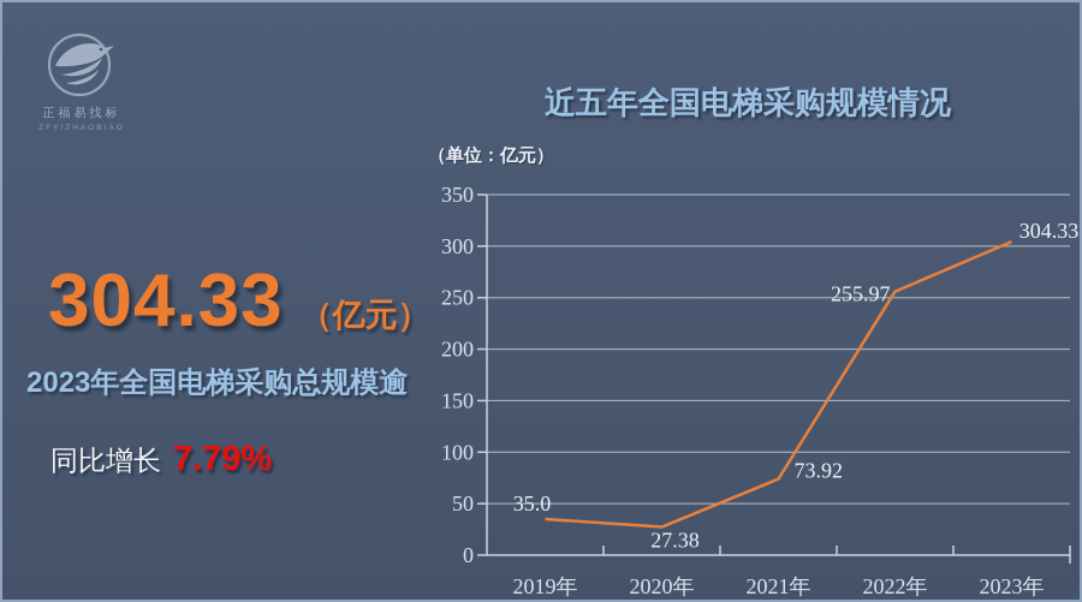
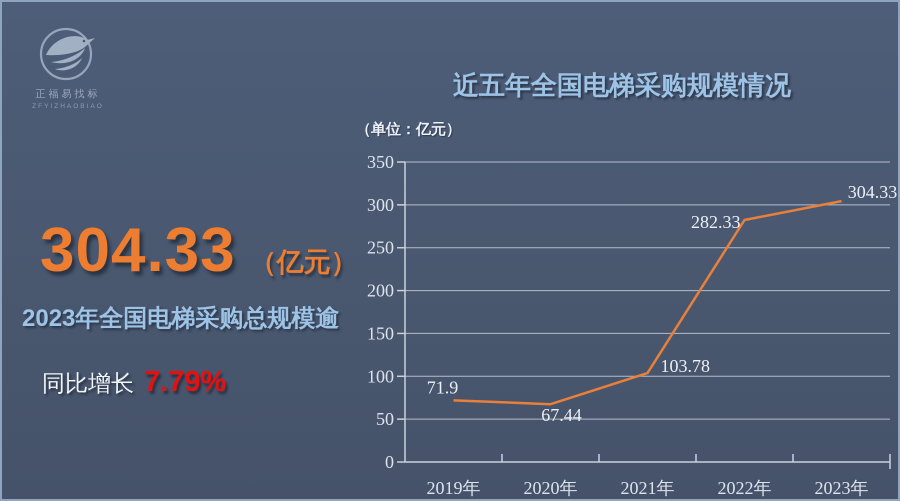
2019年: 35.0 -> 71.9
2020年: 27.38 -> 67.44
2021年: 73.92 -> 103.78
2022年: 255.97 -> 282.33
